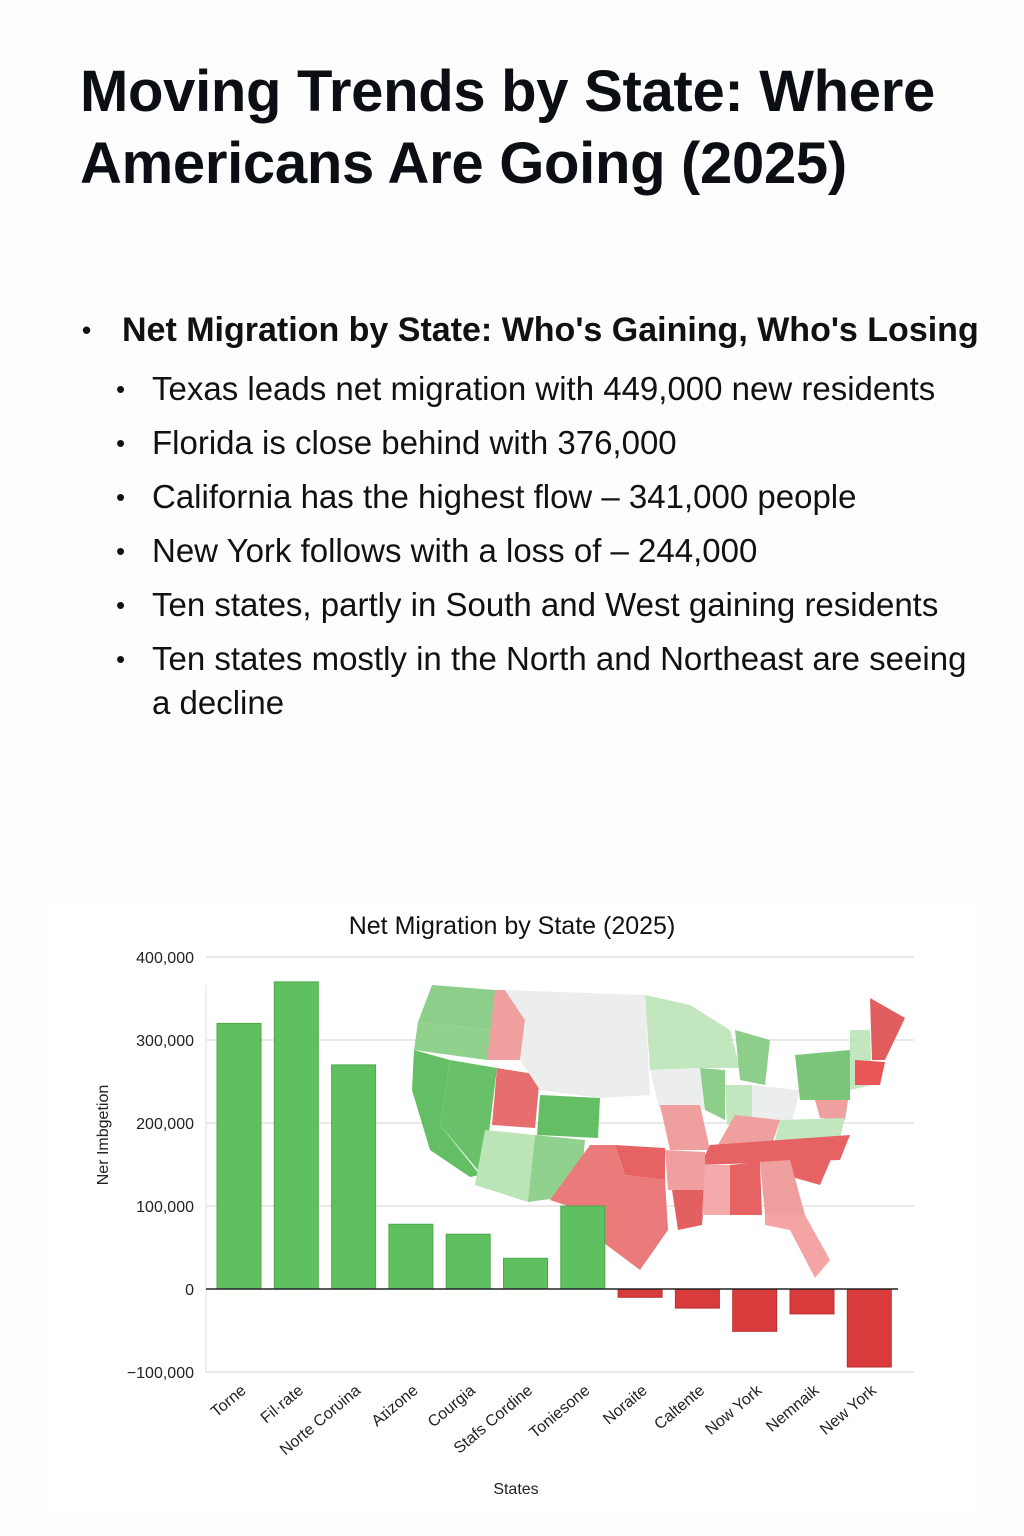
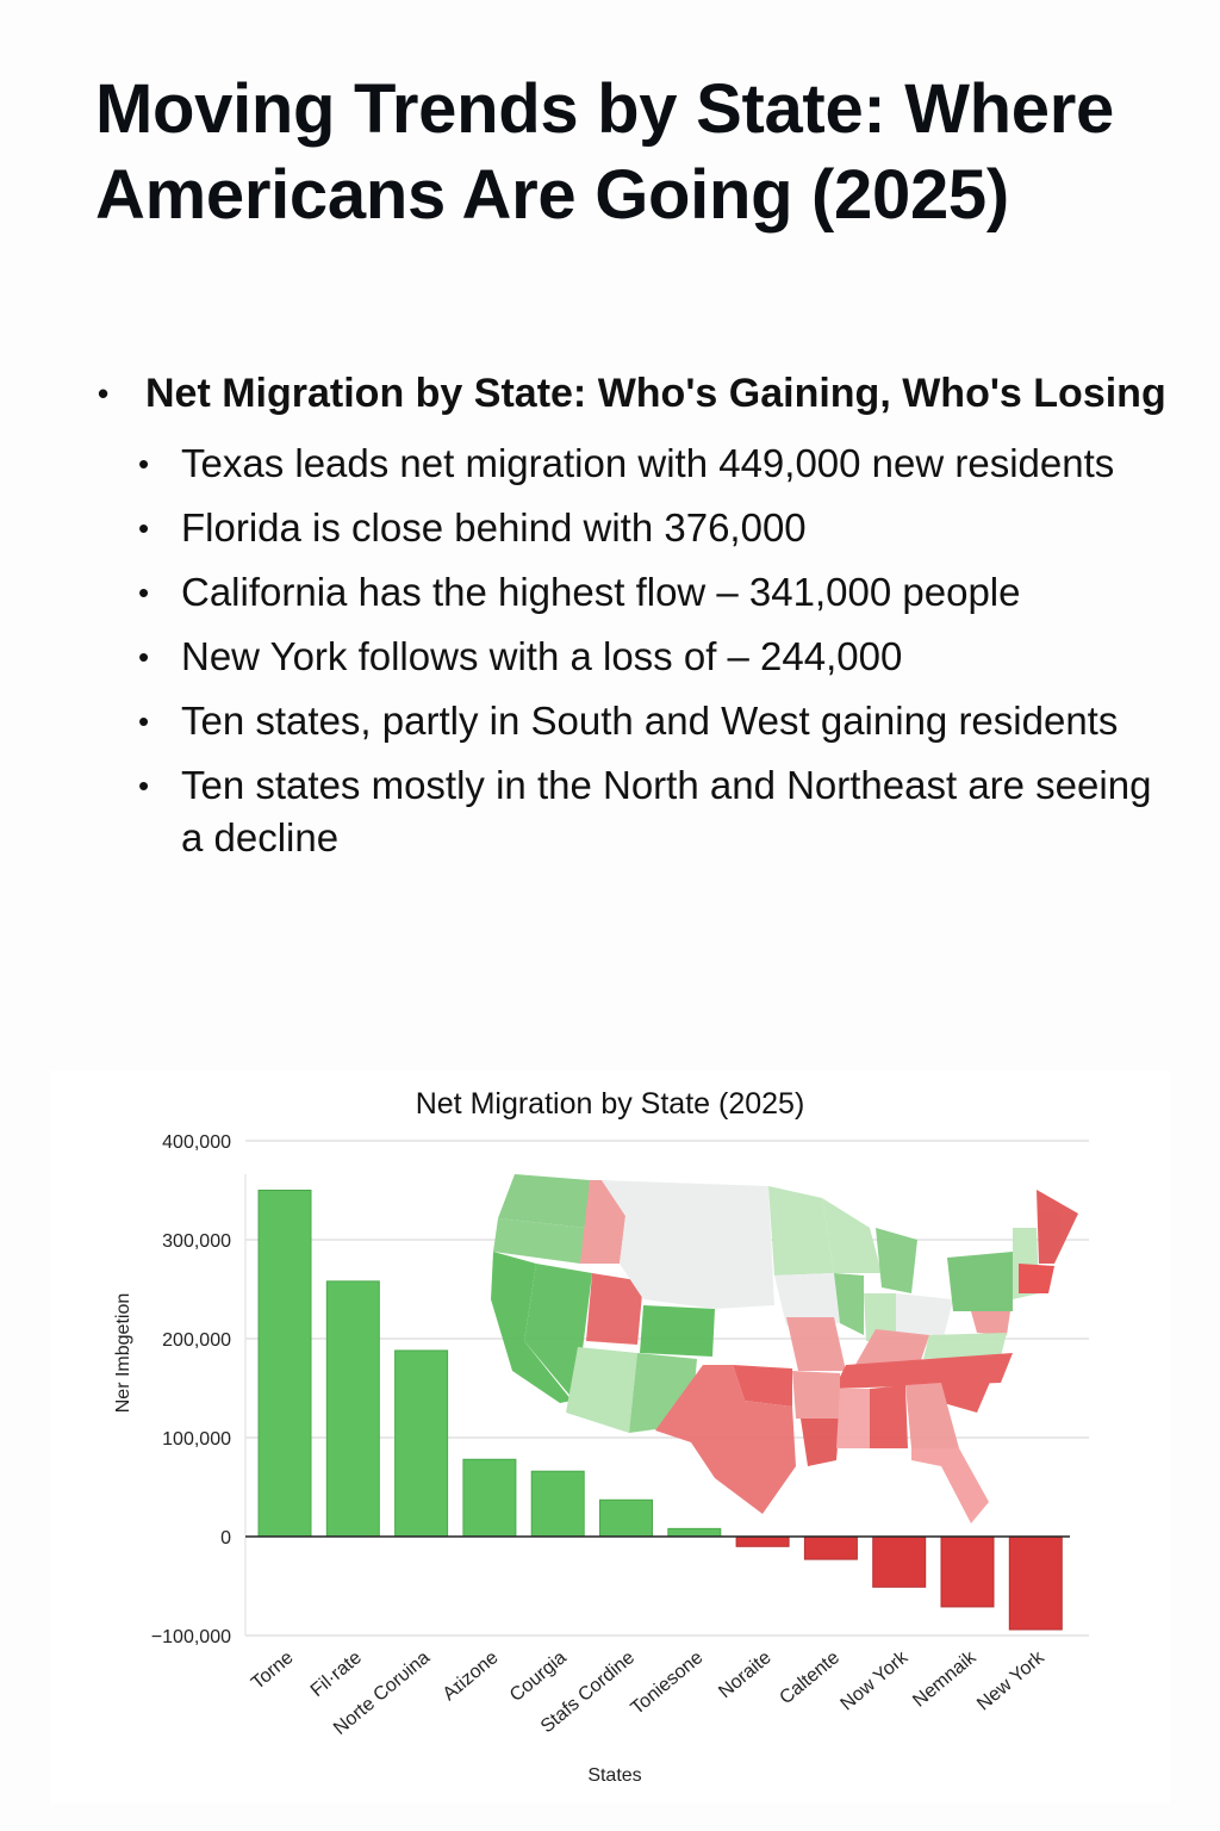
Torne: 320000 -> 350000
Fil·rate: 370000 -> 260000
Norte Corᴜina: 270000 -> 190000
Toniesone: 100000 -> 10000
Nemnaik: -30000 -> -70000
